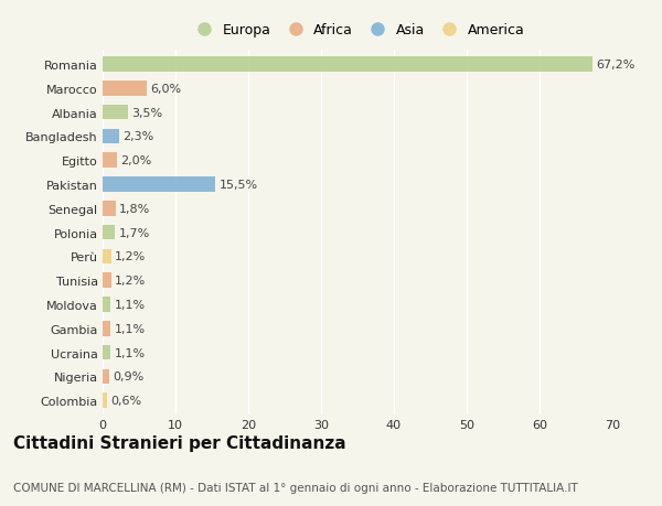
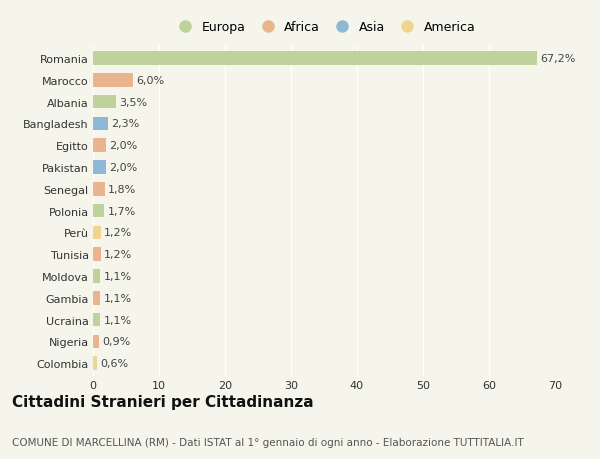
Pakistan: 15,5% -> 2,0%
